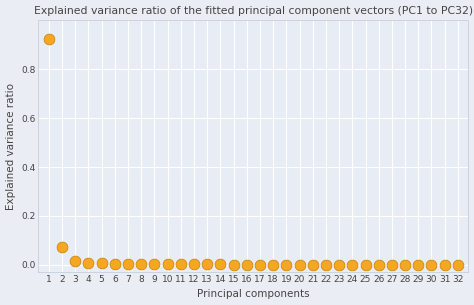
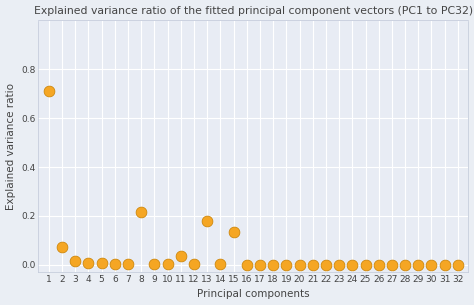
1: 0.924 -> 0.710
8: 0.003 -> 0.215
11: 0.002 -> 0.035
13: 0.002 -> 0.180
15: 0.001 -> 0.135
